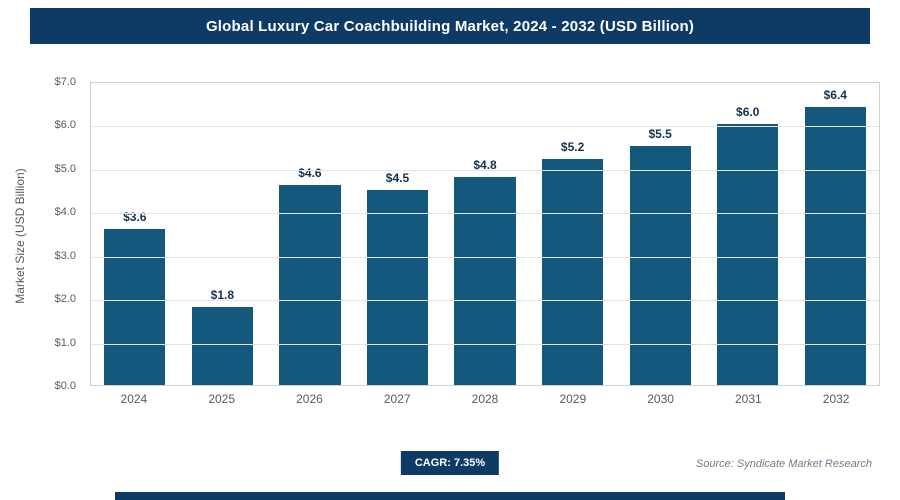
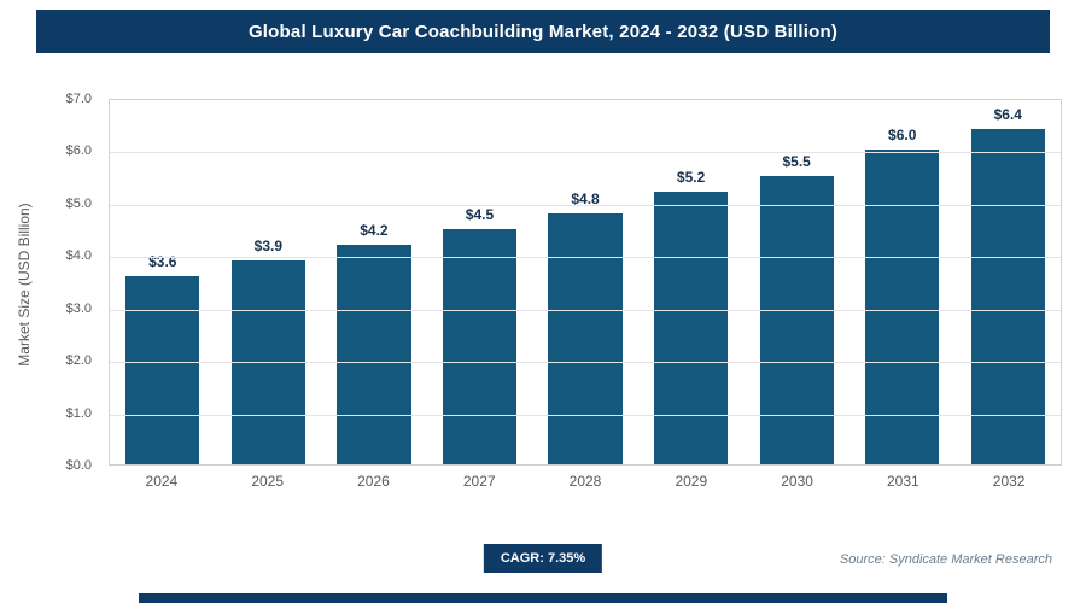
2025: $1.8 -> $3.9
2026: $4.6 -> $4.2
